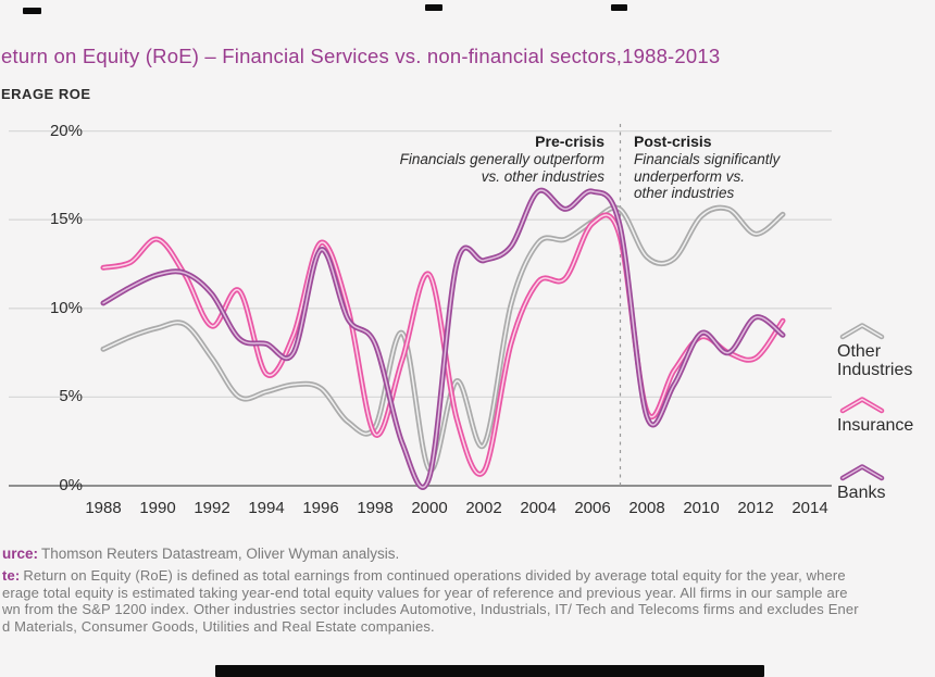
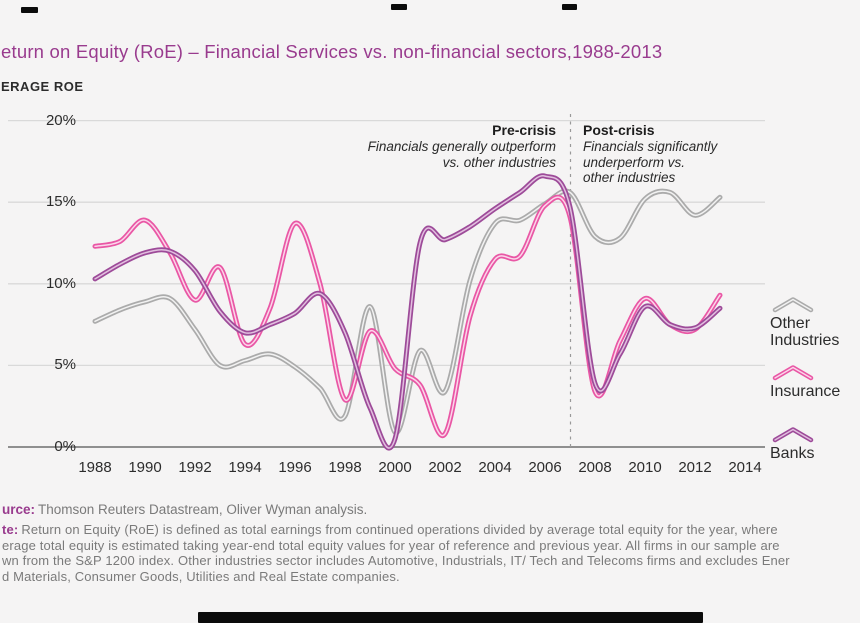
Banks/1994: 8.0% -> 7.0%
Other Industries/1996: 5.5% -> 4.9%
Banks/1996: 13.3% -> 8.2%
Other Industries/1998: 3.3% -> 1.9%
Banks/1998: 8.0% -> 7.0%
Insurance/2000: 11.9% -> 4.8%
Other Industries/2002: 2.3% -> 3.4%
Banks/2004: 16.6% -> 14.6%
Insurance/2008: 4.2% -> 3.4%
Insurance/2010: 8.4% -> 9.1%
Banks/2012: 9.5% -> 7.3%
